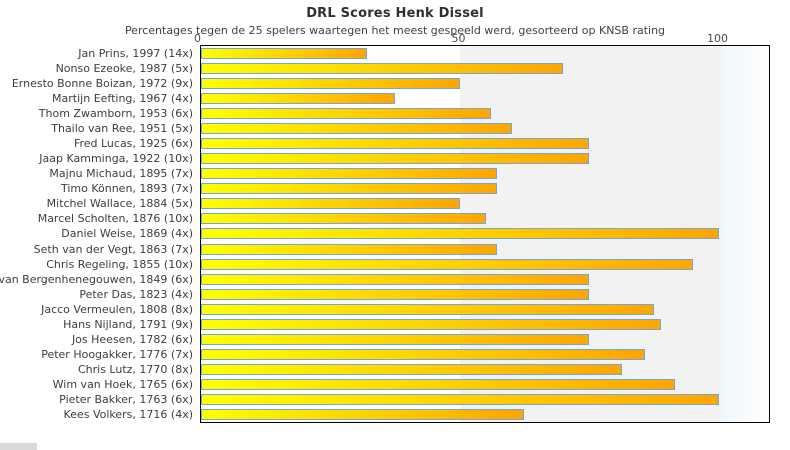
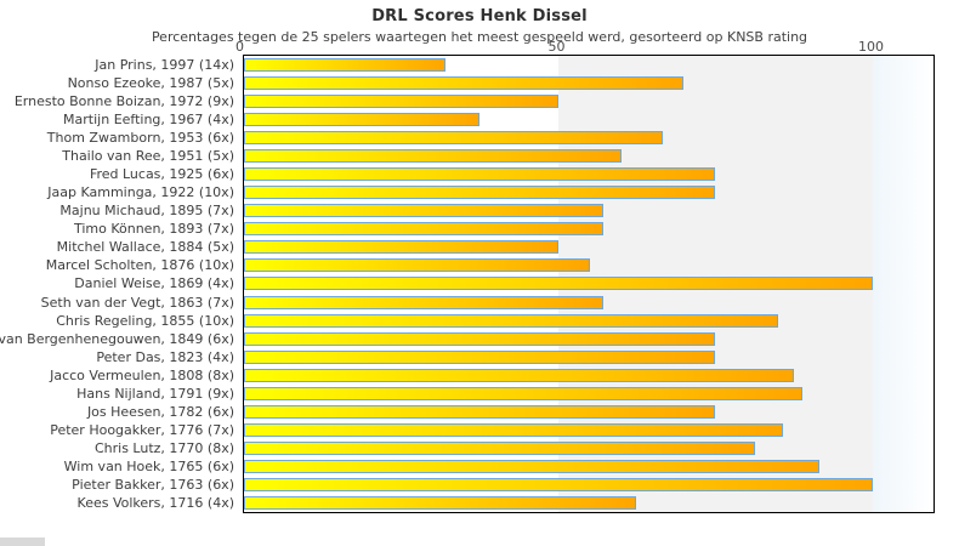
Thom Zwamborn, 1953 (6x): 56 -> 67
Chris Regeling, 1855 (10x): 95 -> 85
